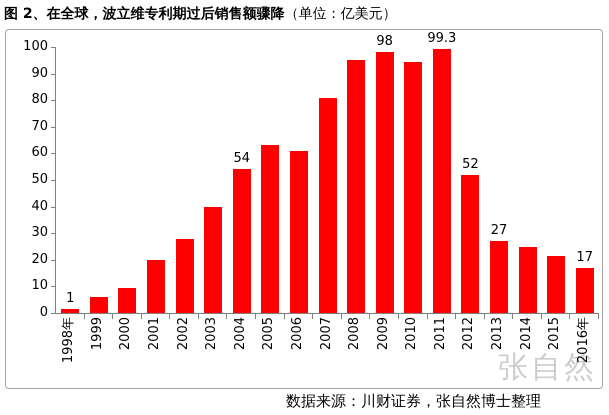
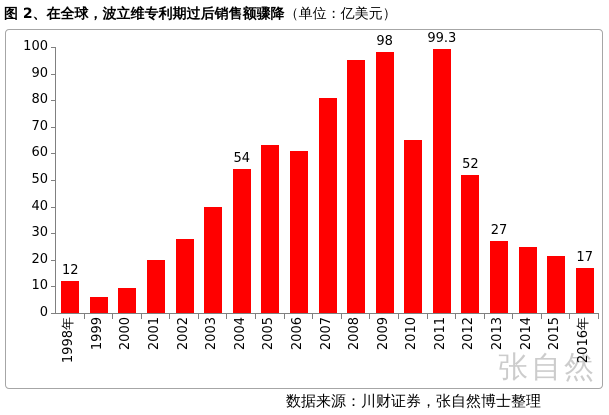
1998年: 1 -> 12
2010: 94 -> 65
